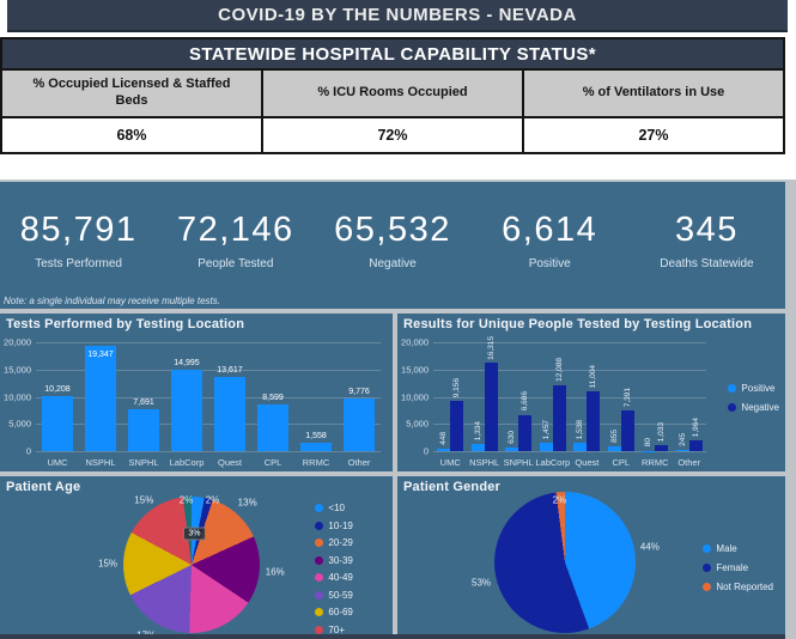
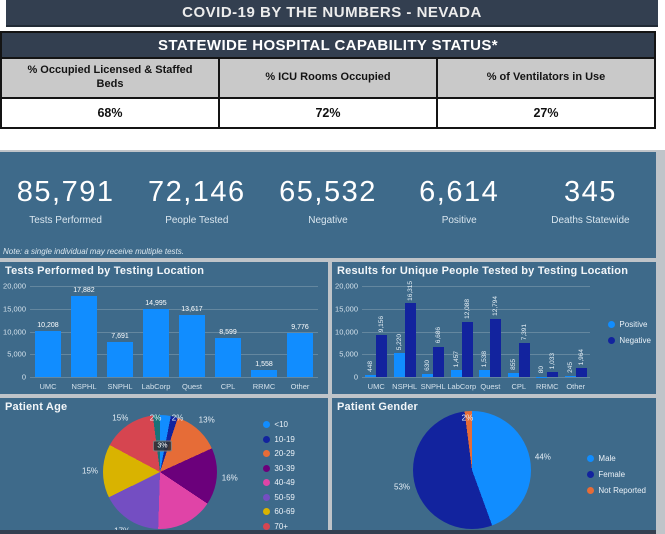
Tests Performed by Testing Location/NSPHL: 19,347 -> 17,882
Results for Unique People Tested by Testing Location/Positive/NSPHL: 1,334 -> 5,220
Results for Unique People Tested by Testing Location/Negative/Quest: 11,004 -> 12,794
